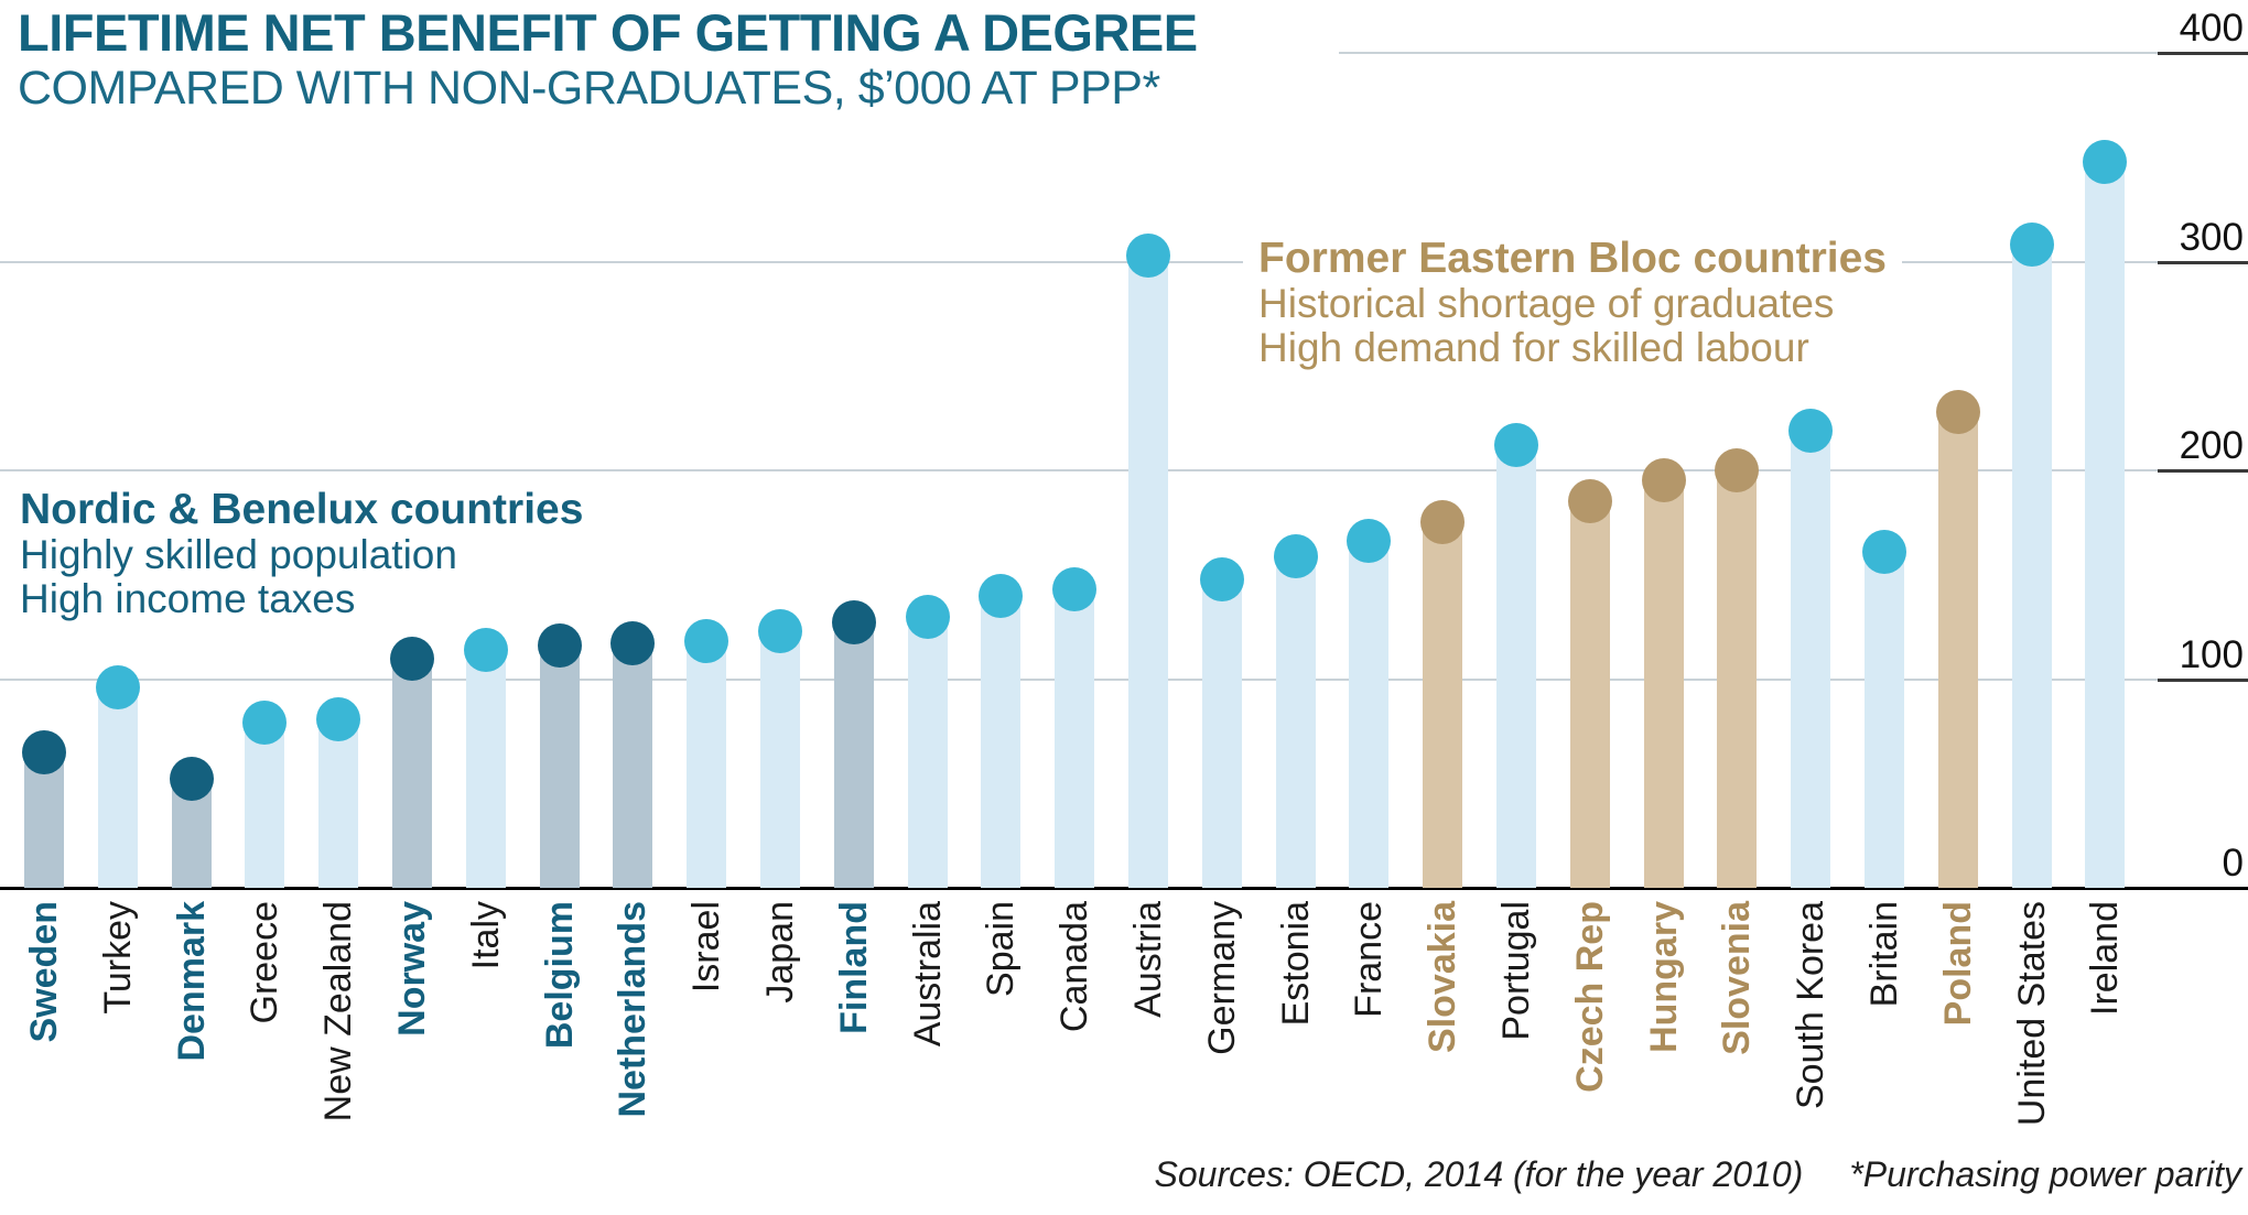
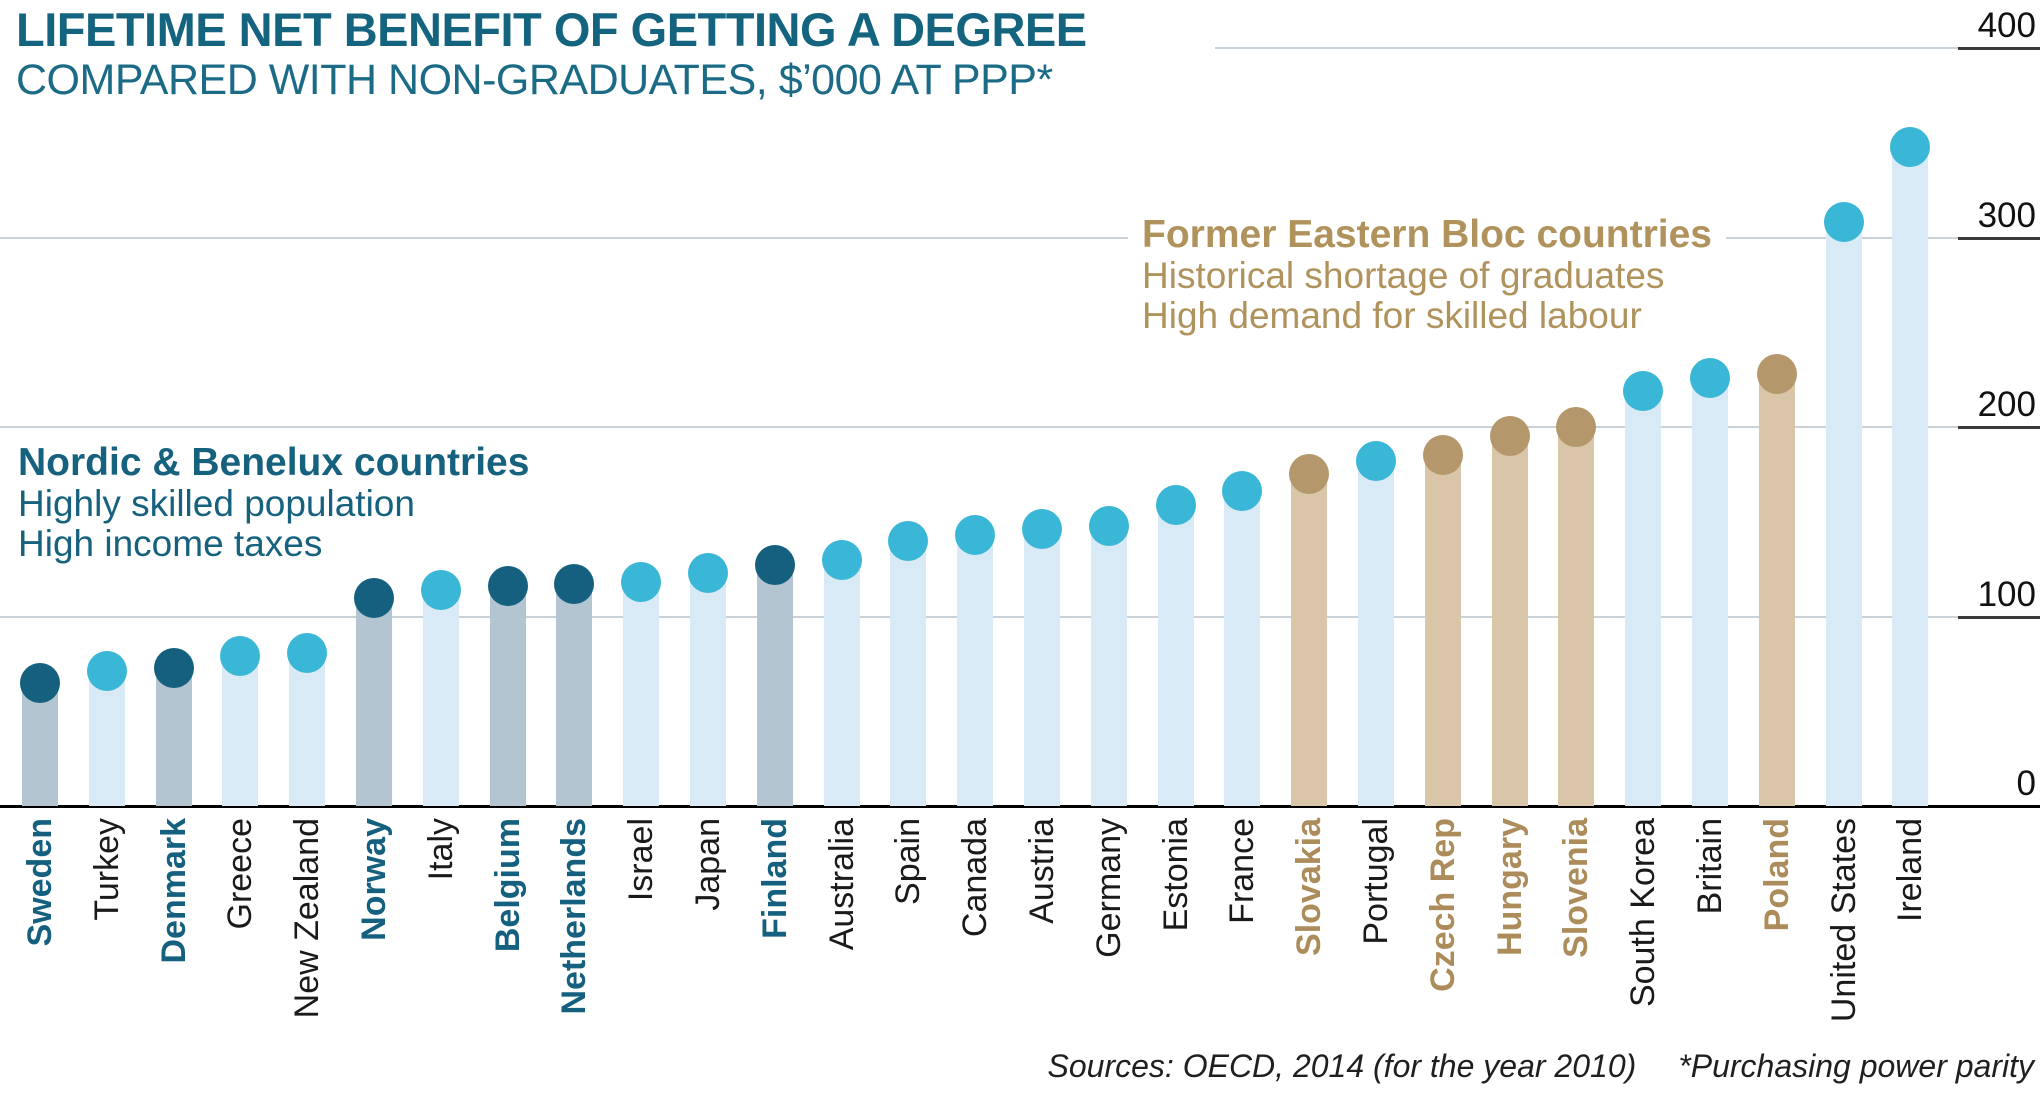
Turkey: 96 -> 71
Denmark: 52 -> 73
Austria: 303 -> 146
Portugal: 212 -> 182
Britain: 161 -> 226
